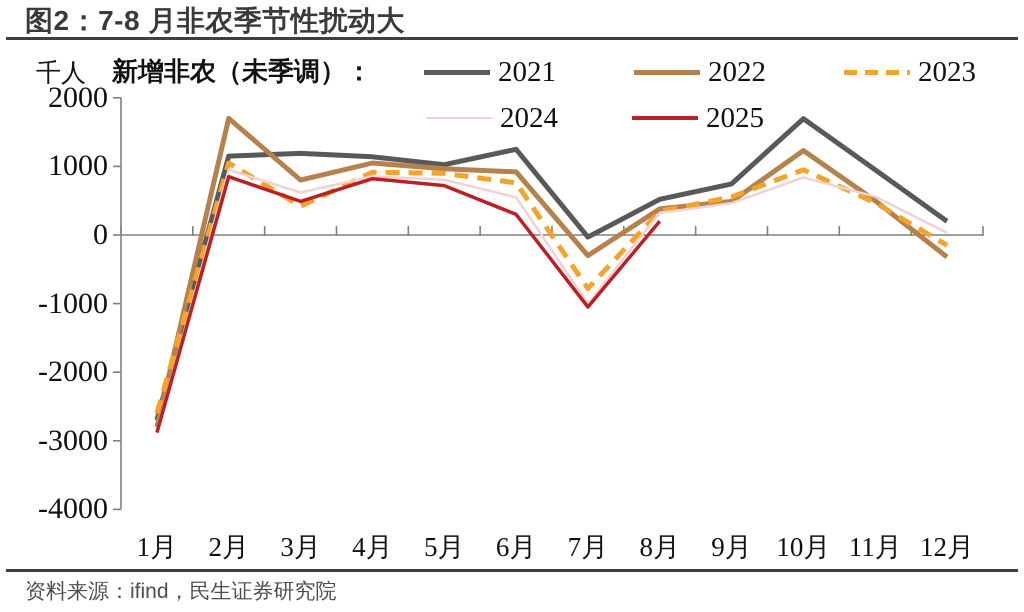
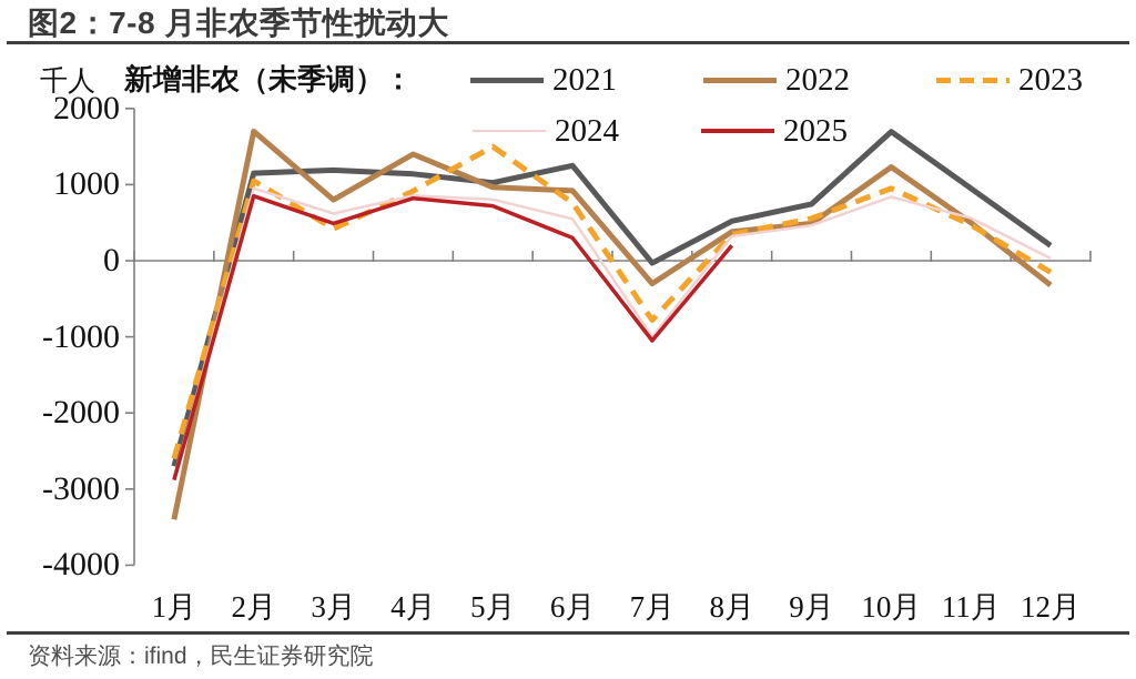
2022/1月: -2800 -> -3400
2022/4月: 1000 -> 1400
2023/5月: 900 -> 1500
